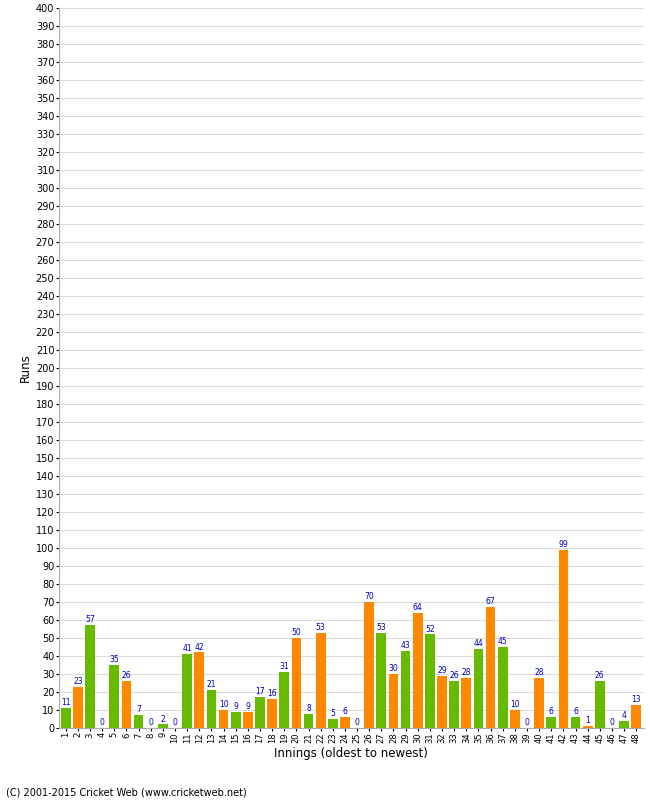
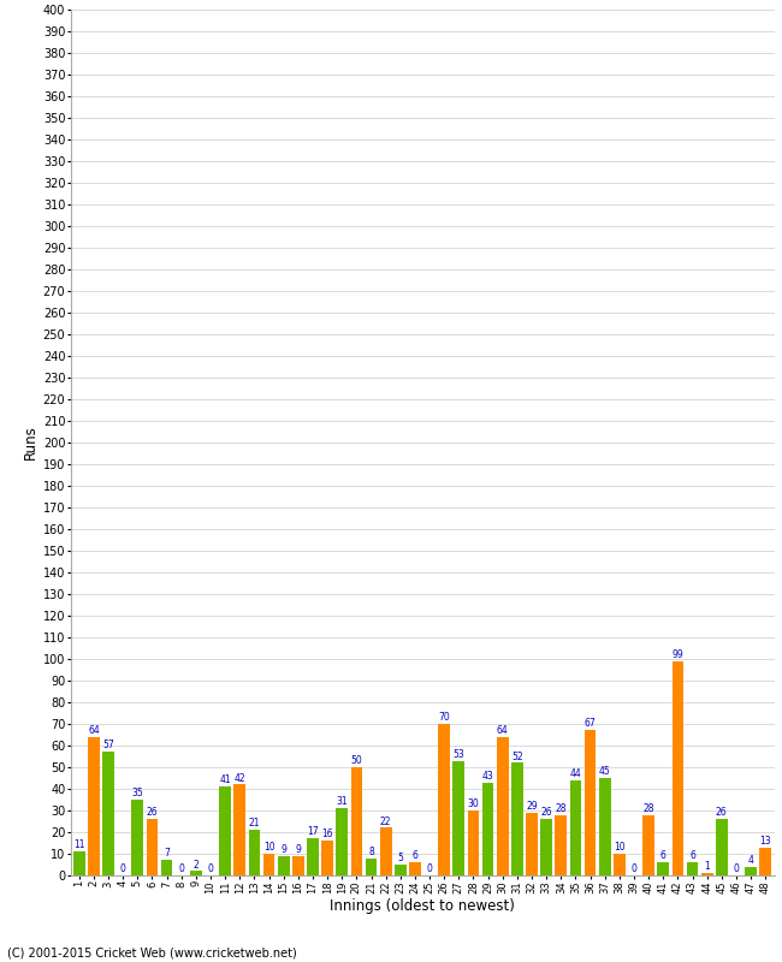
2: 23 -> 64
22: 53 -> 22
